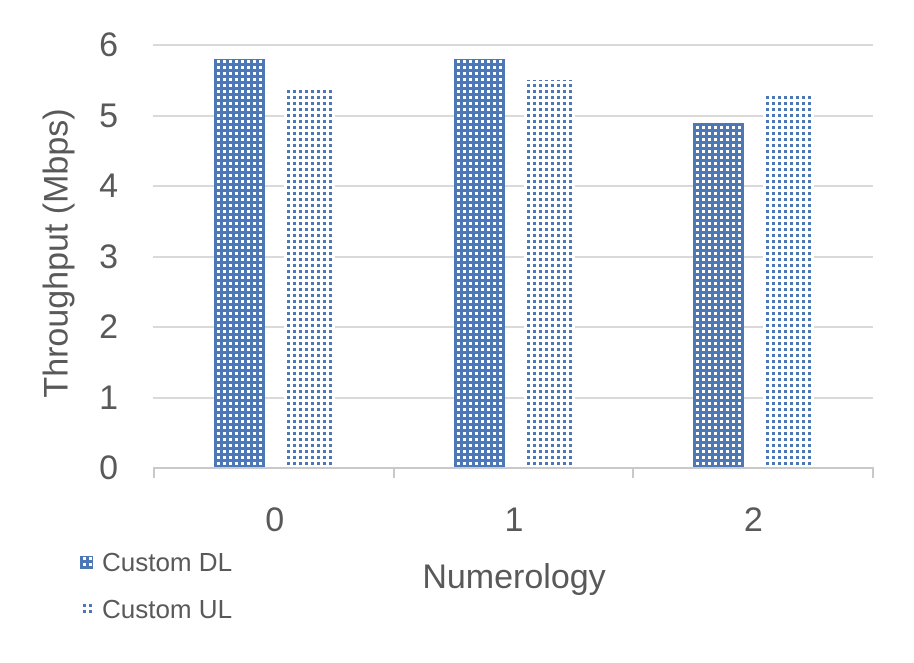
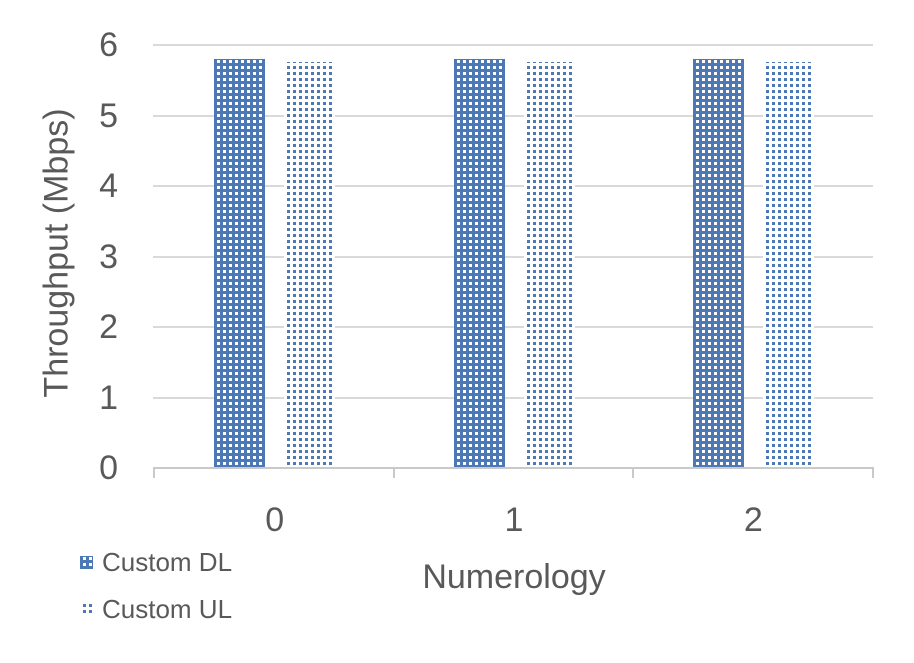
Custom UL/0: 5.4 -> 5.8
Custom UL/1: 5.5 -> 5.8
Custom DL/2: 4.9 -> 5.8
Custom UL/2: 5.3 -> 5.8
